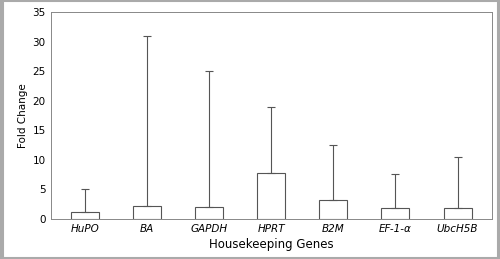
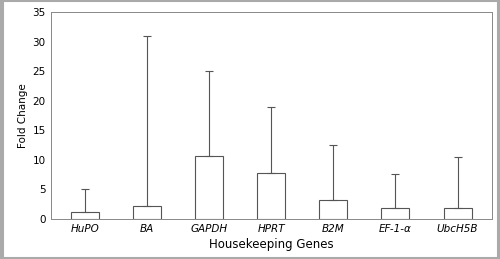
GAPDH: 2.0 -> 10.6
